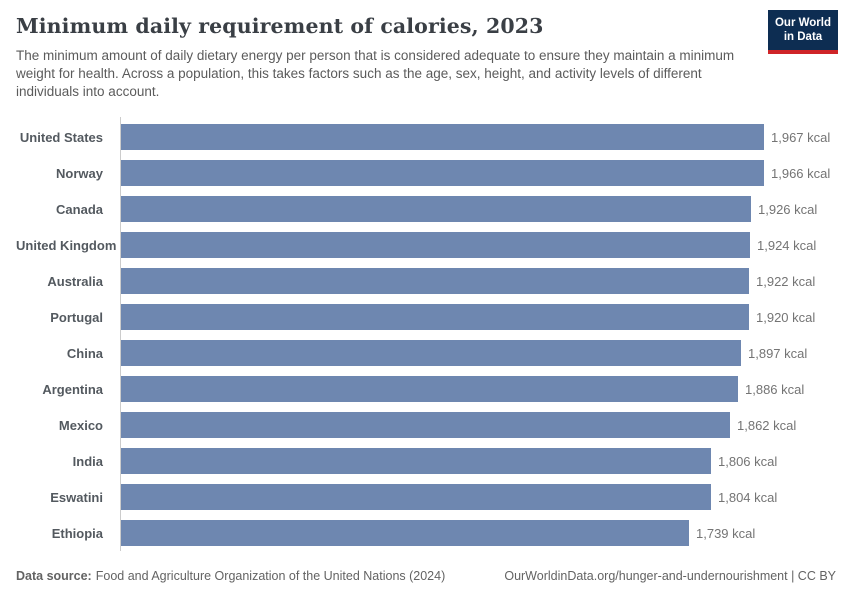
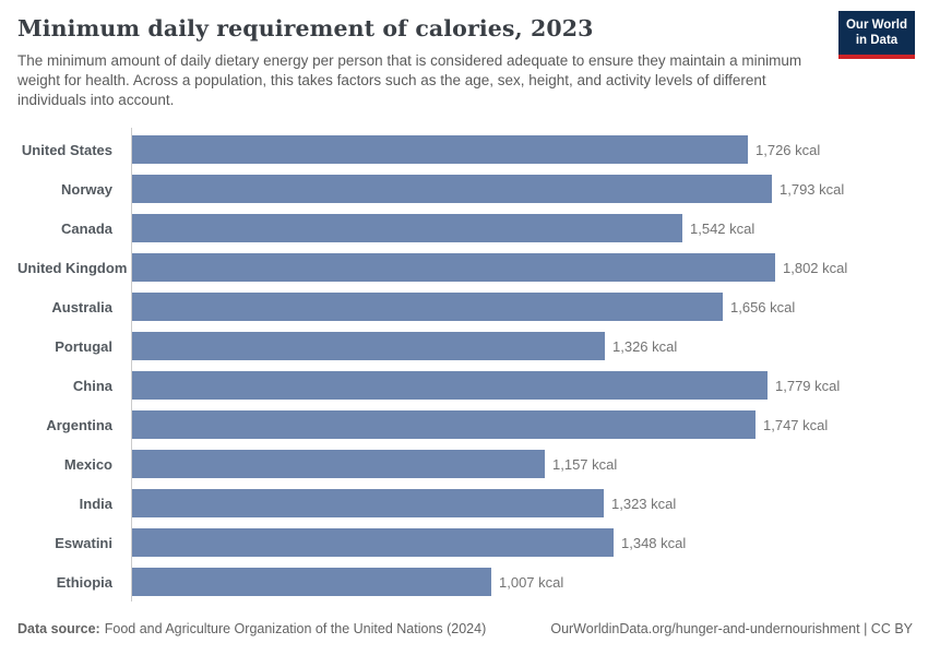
United States: 1,967 -> 1,726
Norway: 1,966 -> 1,793
Canada: 1,926 -> 1,542
United Kingdom: 1,924 -> 1,802
Australia: 1,922 -> 1,656
Portugal: 1,920 -> 1,326
China: 1,897 -> 1,779
Argentina: 1,886 -> 1,747
Mexico: 1,862 -> 1,157
India: 1,806 -> 1,323
Eswatini: 1,804 -> 1,348
Ethiopia: 1,739 -> 1,007
